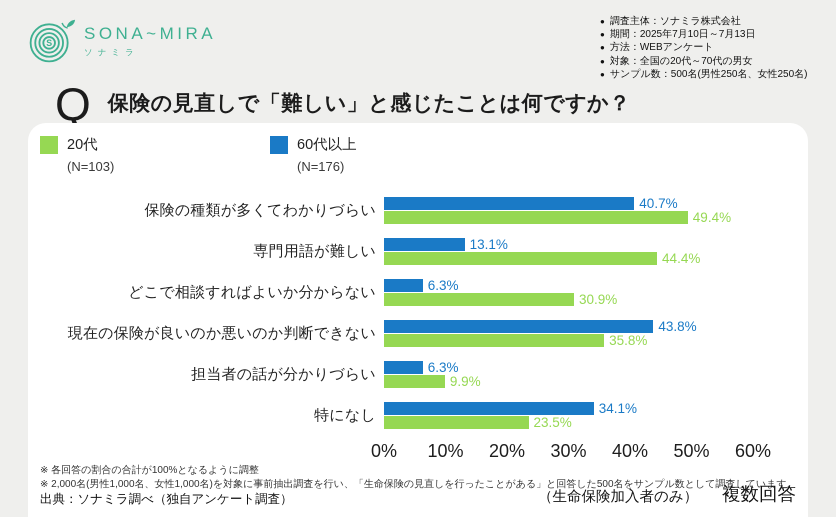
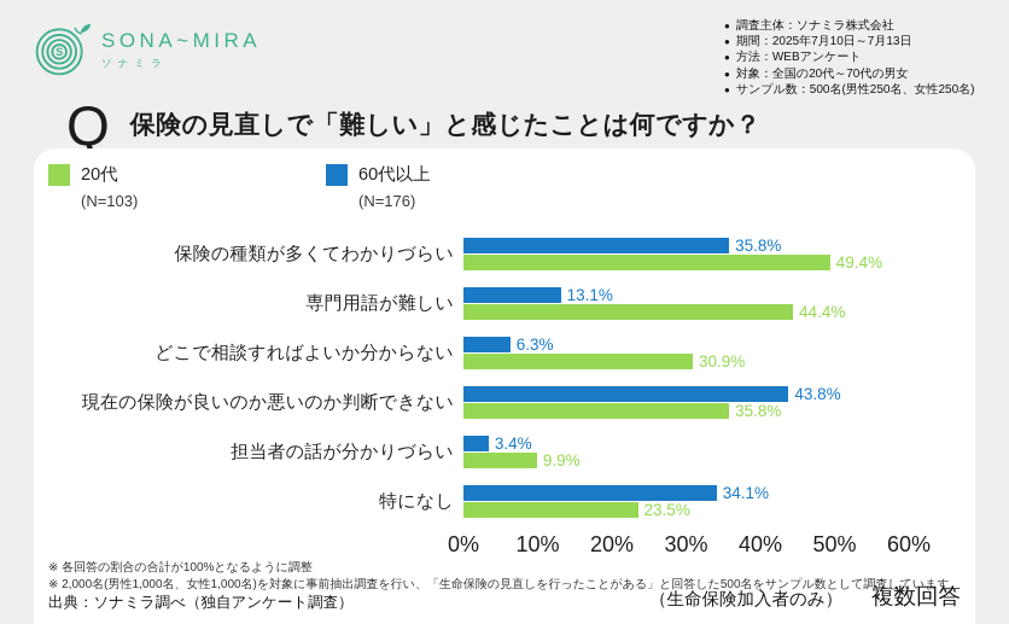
60代以上/保険の種類が多くてわかりづらい: 40.7% -> 35.8%
60代以上/担当者の話が分かりづらい: 6.3% -> 3.4%
